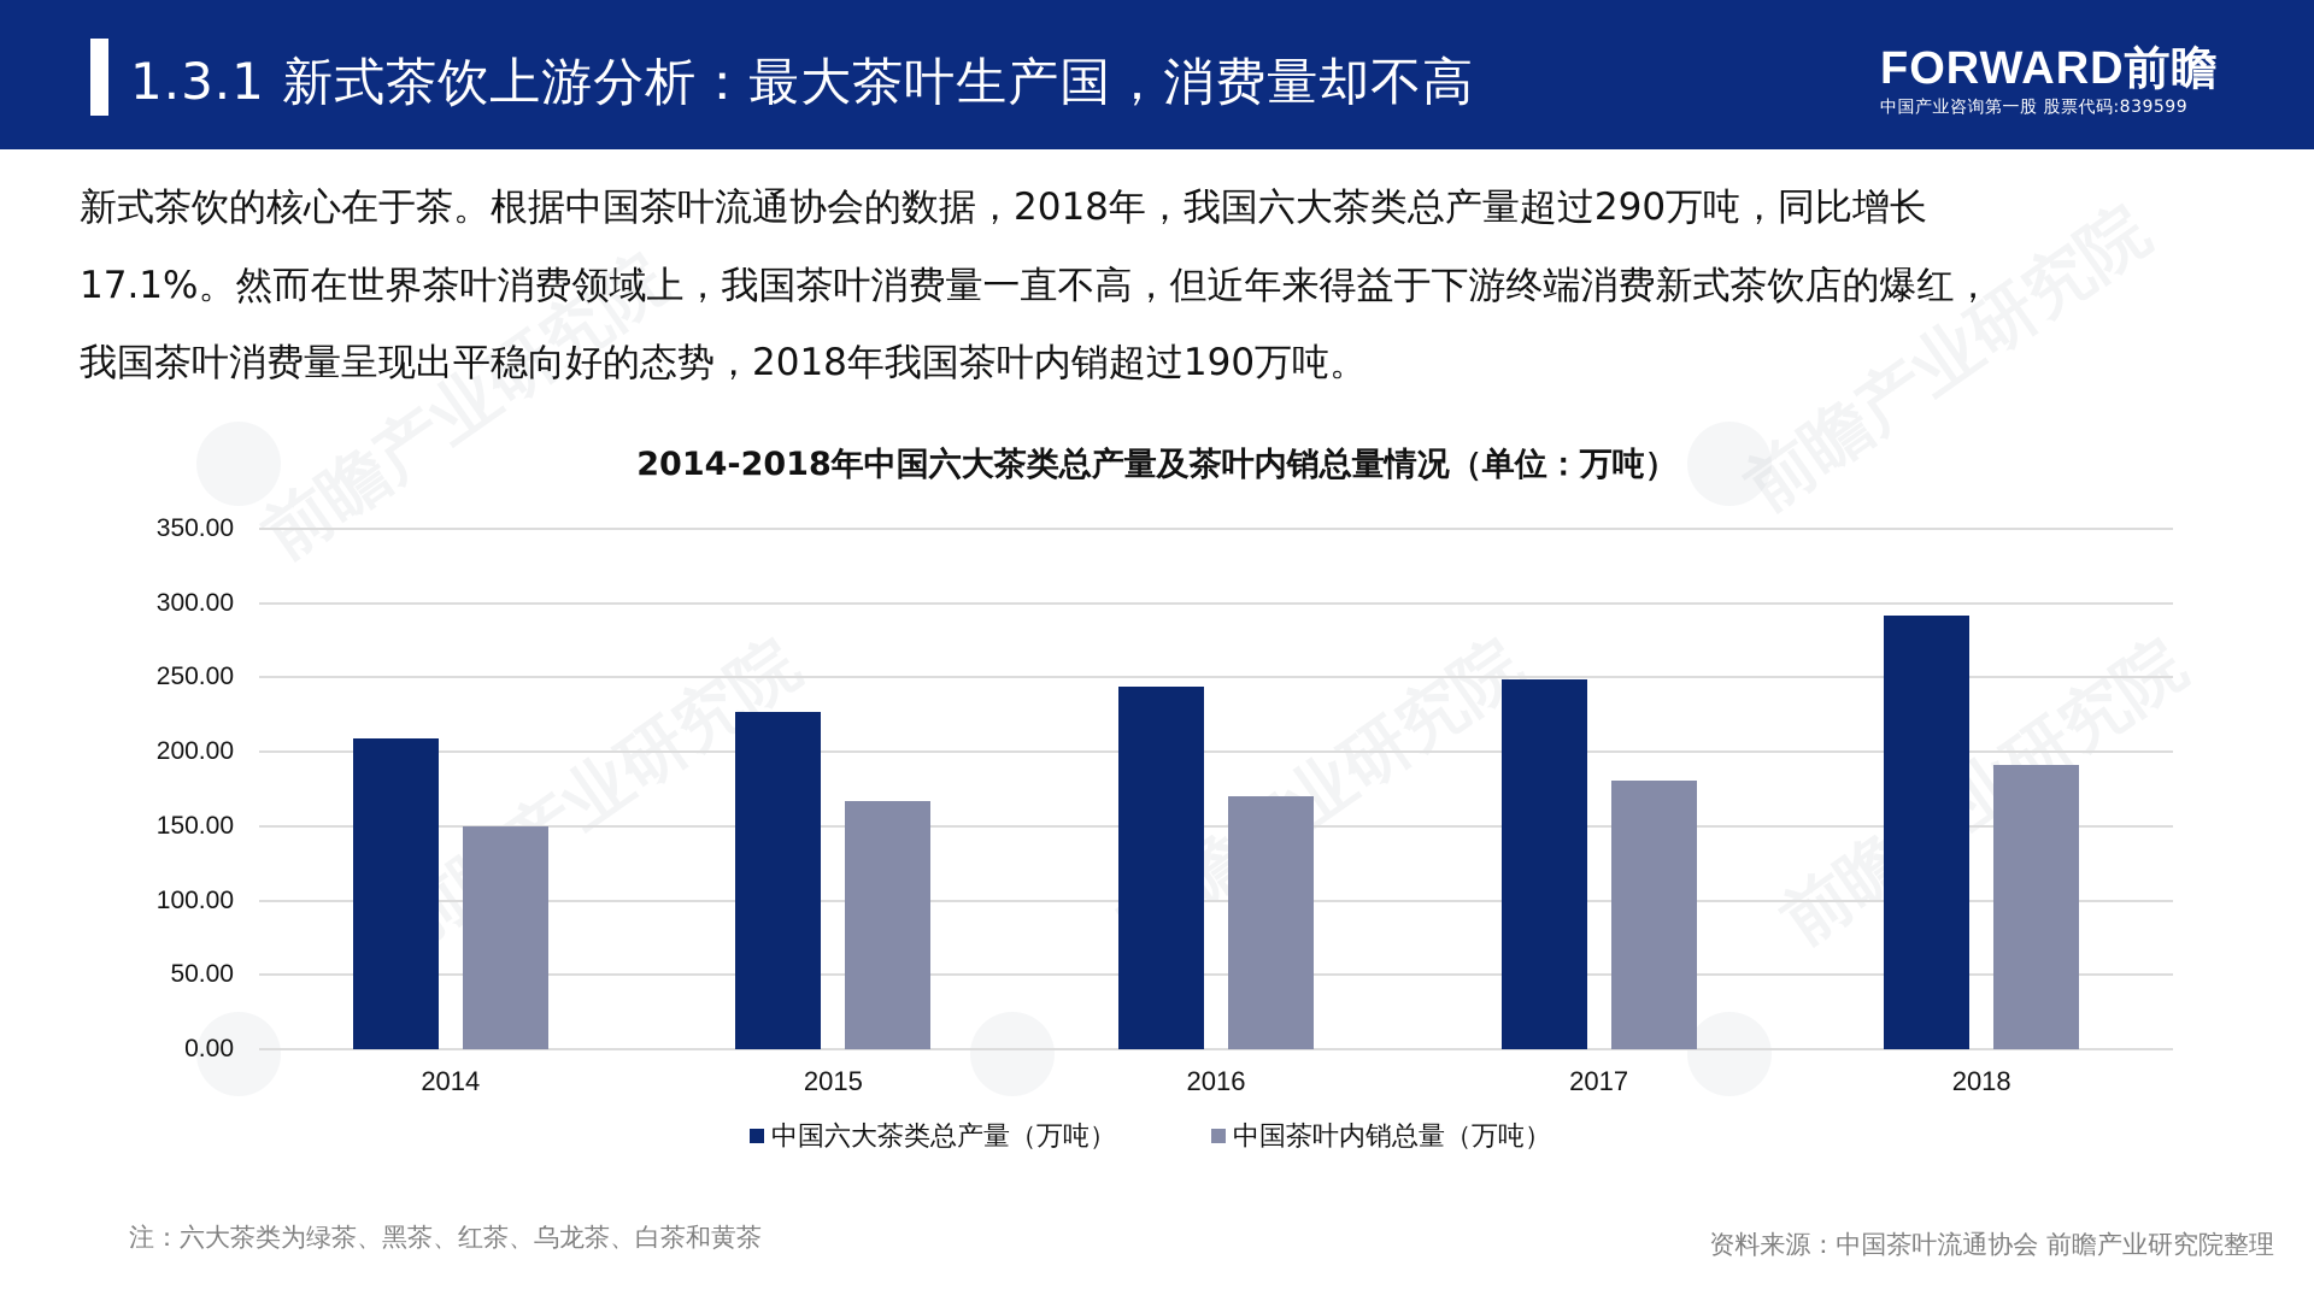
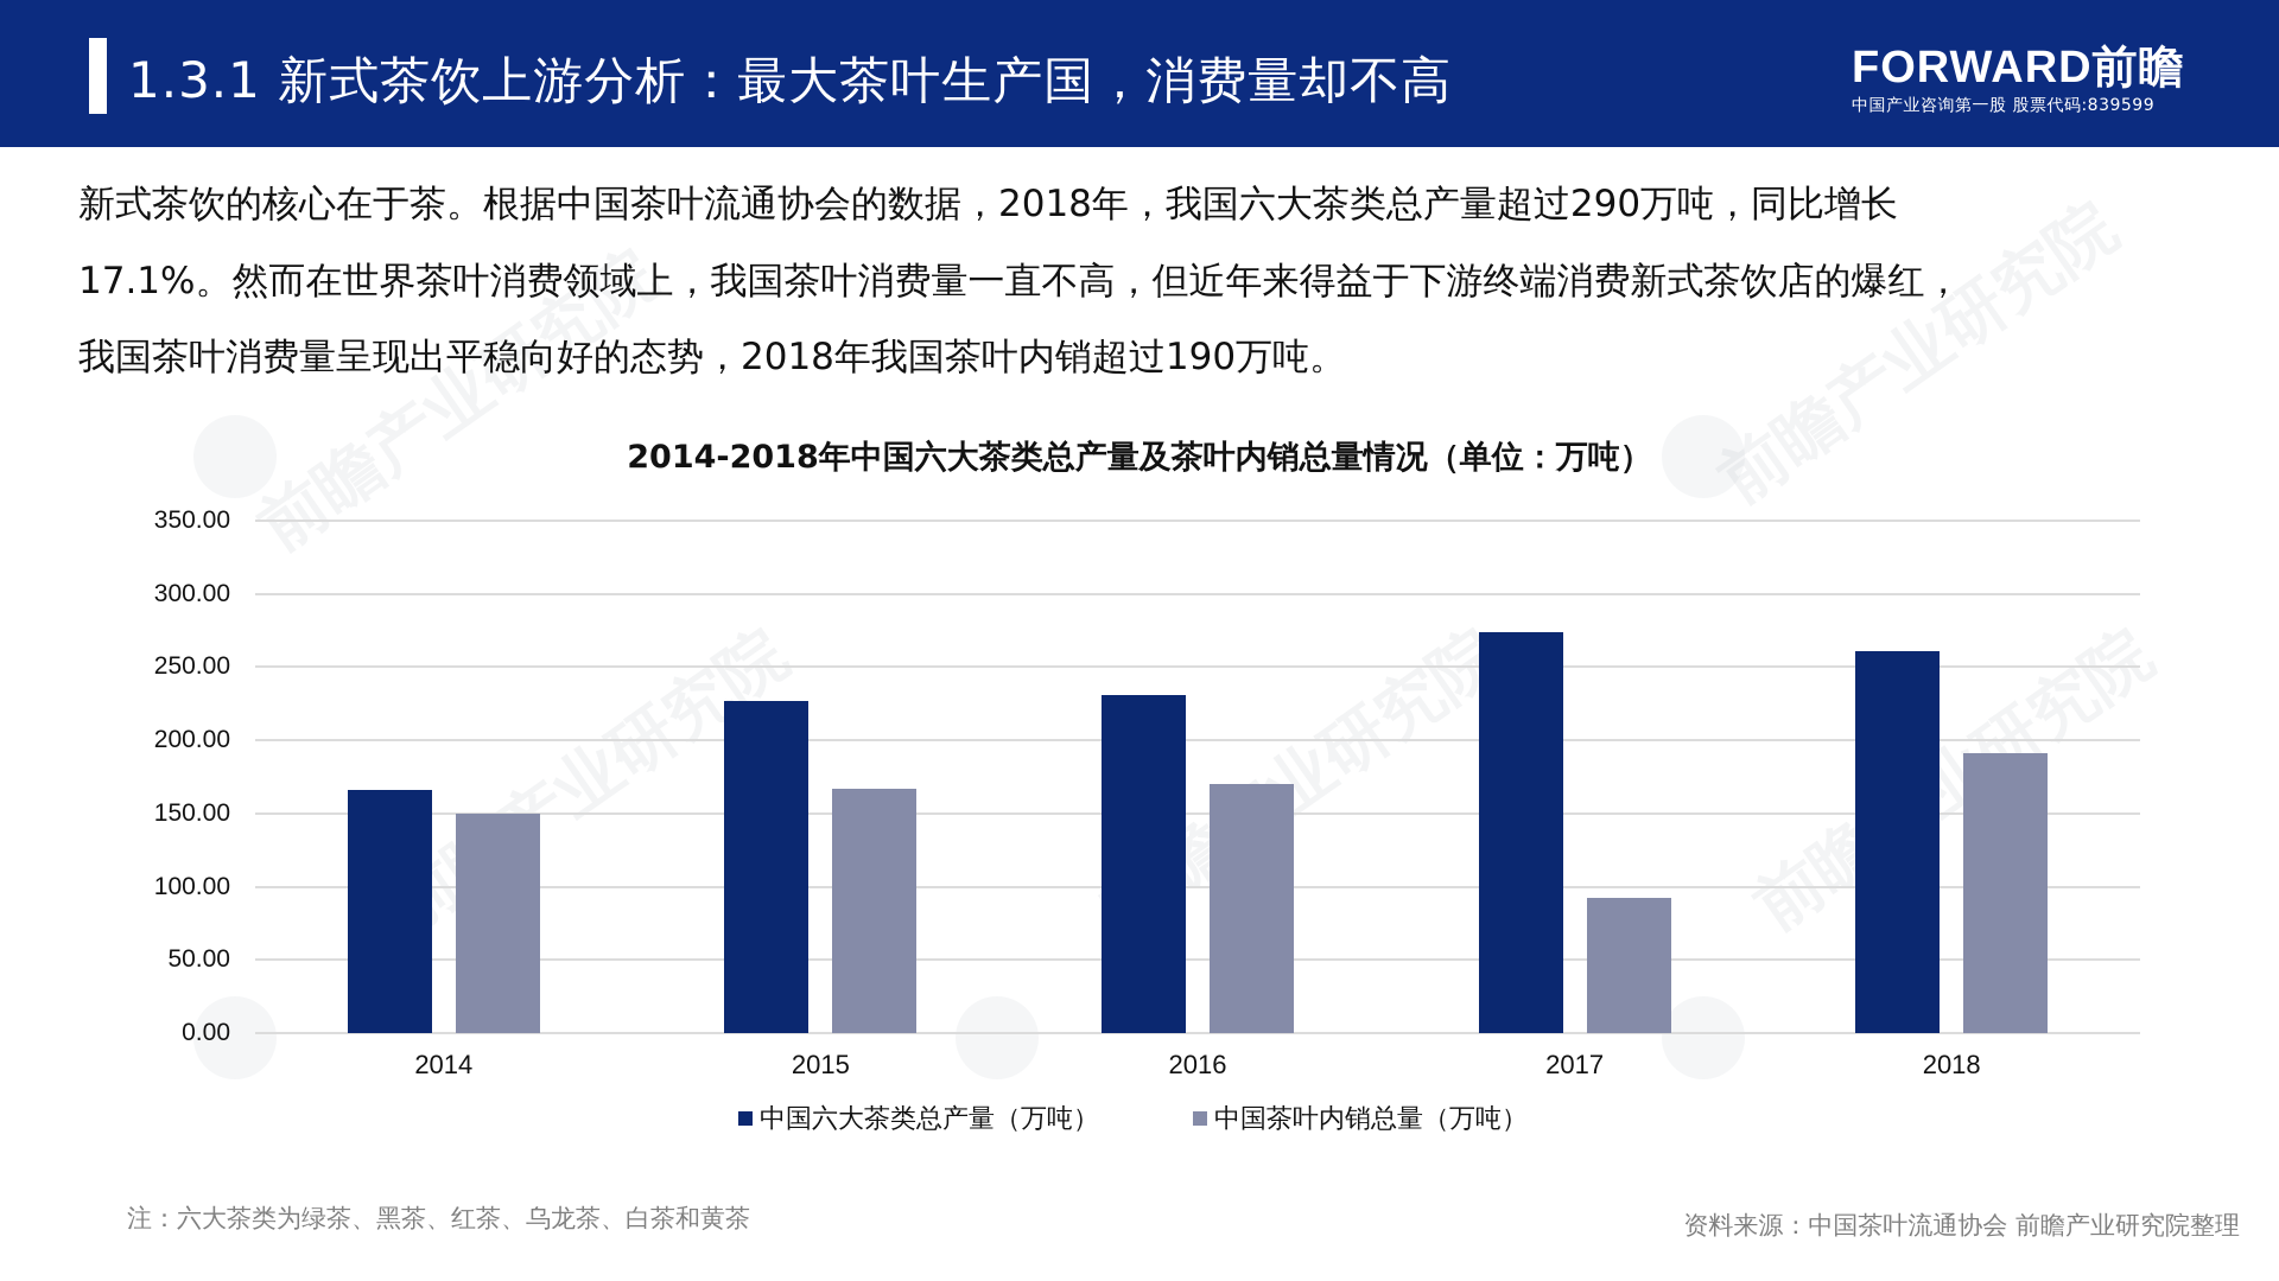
中国六大茶类总产量（万吨）/2014: 209 -> 166
中国六大茶类总产量（万吨）/2016: 244 -> 231
中国六大茶类总产量（万吨）/2017: 249 -> 274
中国茶叶内销总量（万吨）/2017: 181 -> 92
中国六大茶类总产量（万吨）/2018: 292 -> 261
